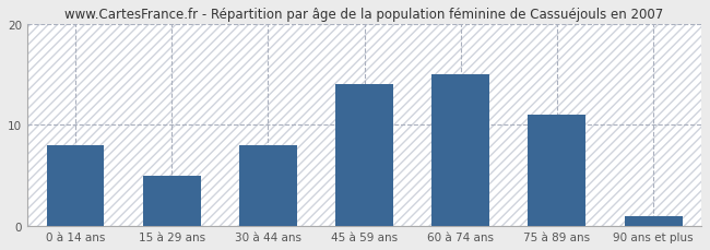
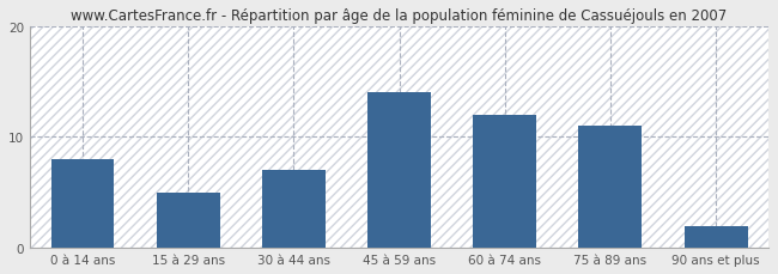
30 à 44 ans: 8 -> 7
60 à 74 ans: 15 -> 12
90 ans et plus: 1 -> 2
